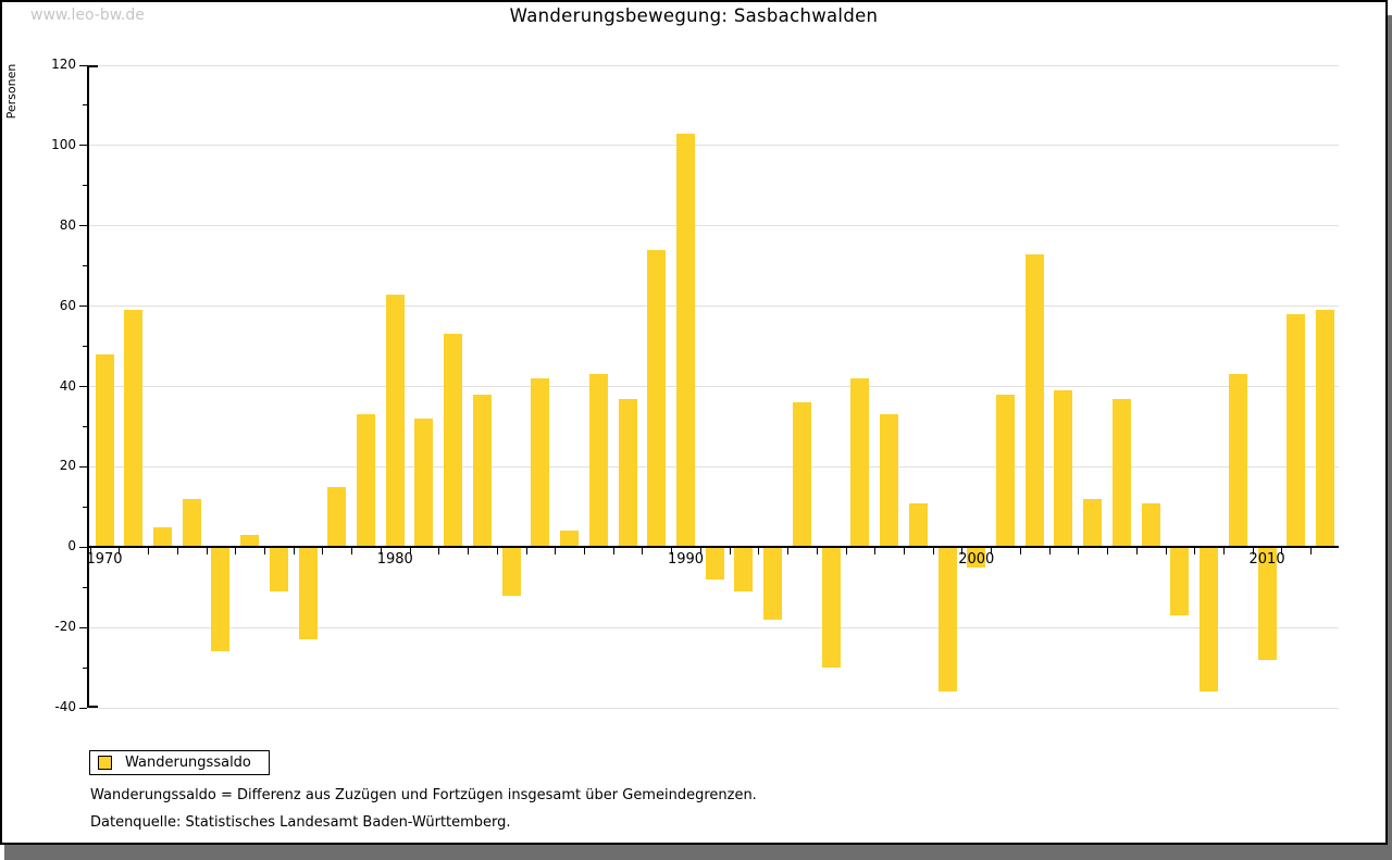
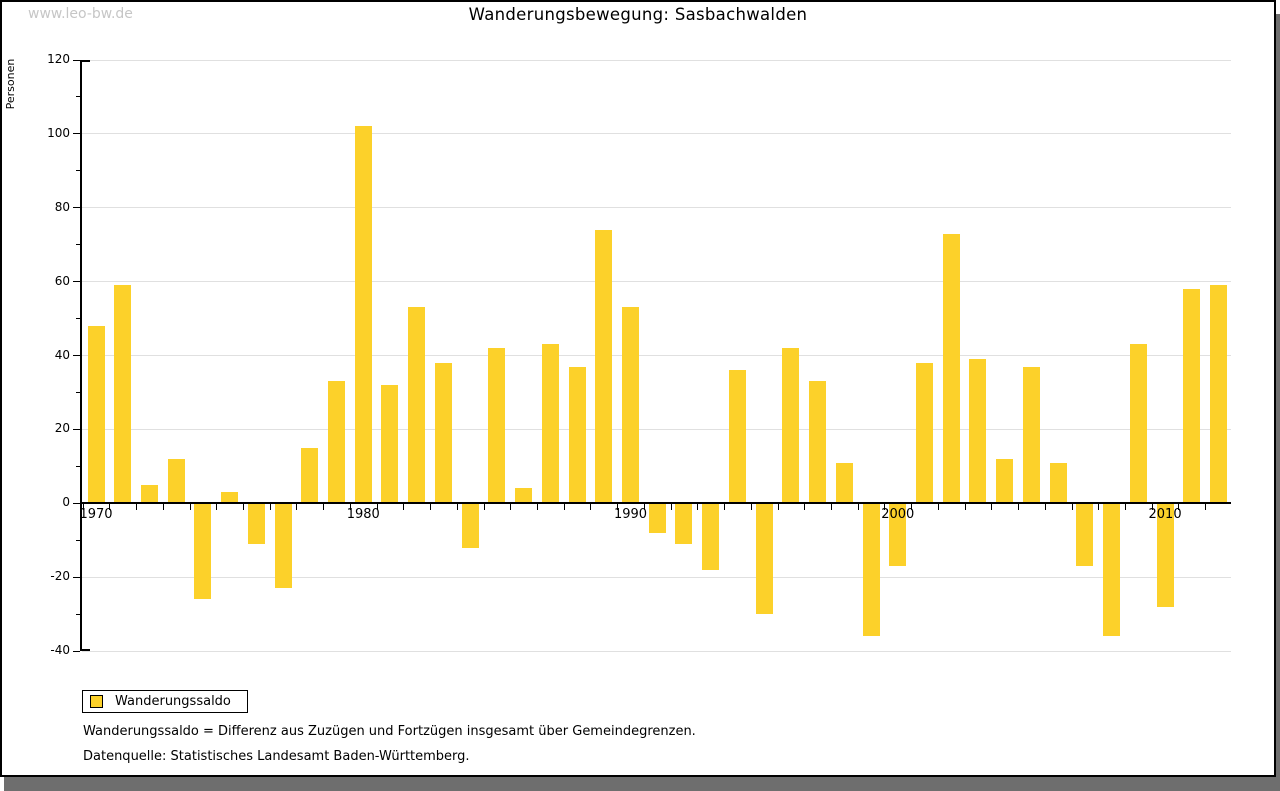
1980: 63 -> 102
1990: 103 -> 53
2000: -5 -> -17
